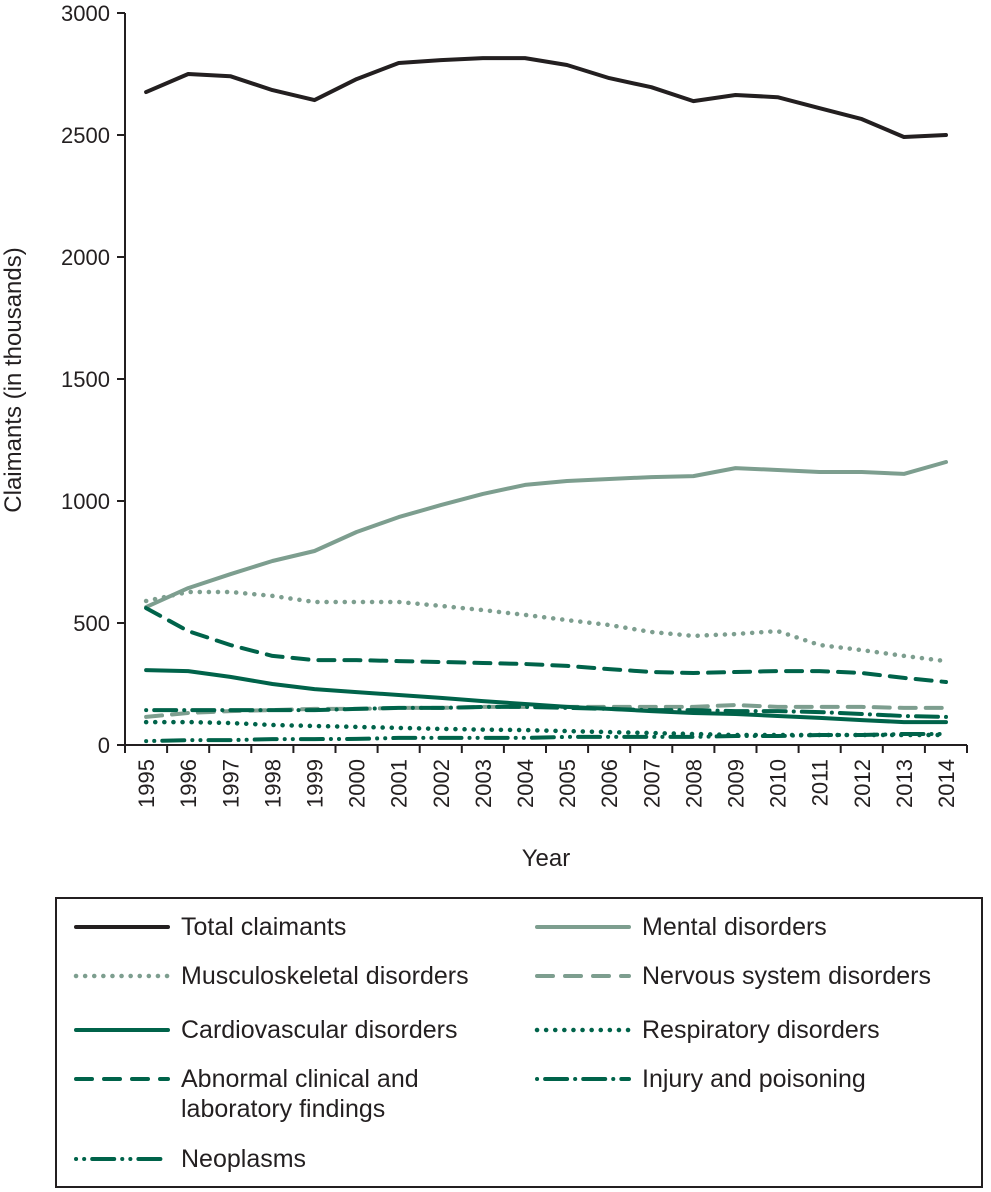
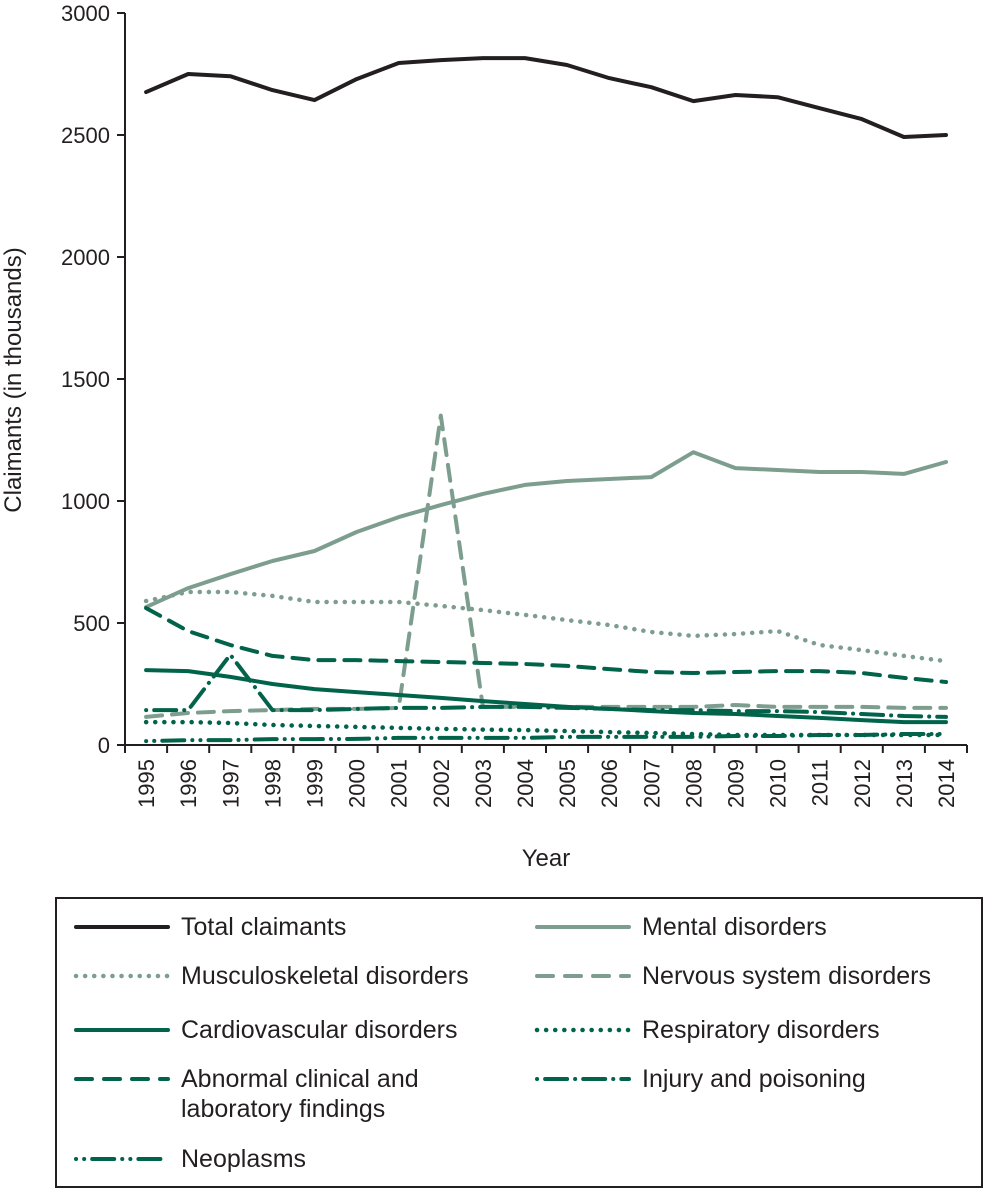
Injury and poisoning/1997: 140 -> 370
Nervous system disorders/2002: 150 -> 1350
Mental disorders/2008: 1100 -> 1200
